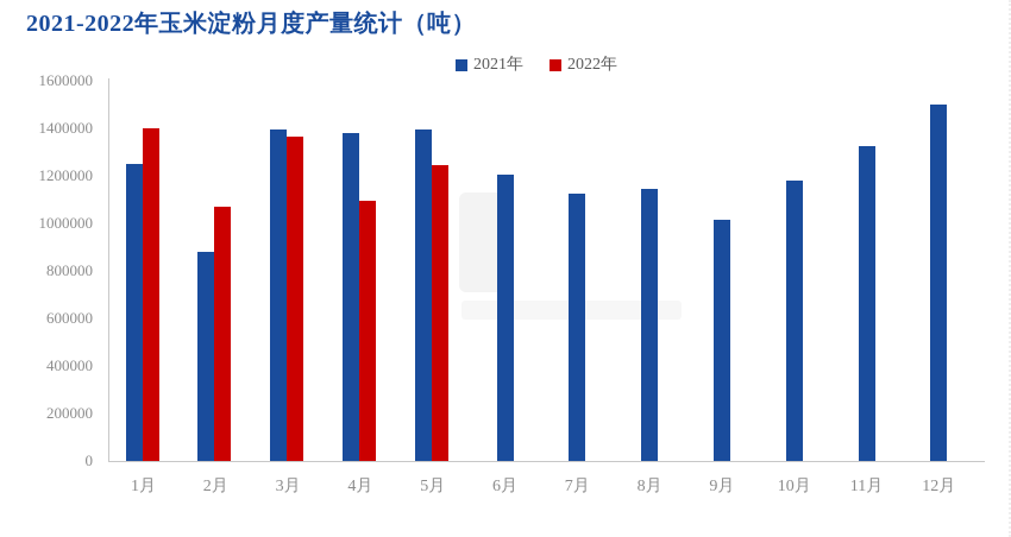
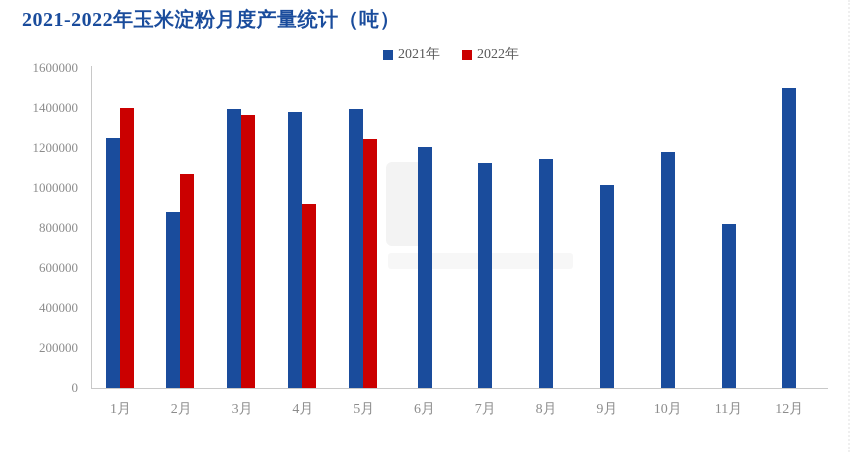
2022年/4月: 1100000 -> 920000
2021年/11月: 1320000 -> 820000
